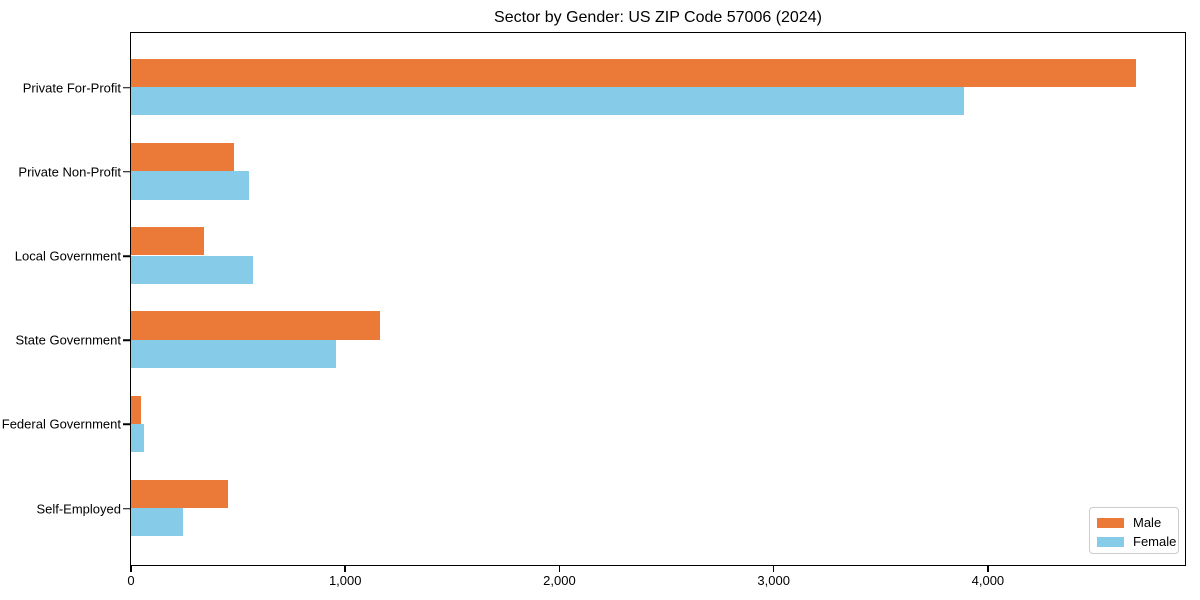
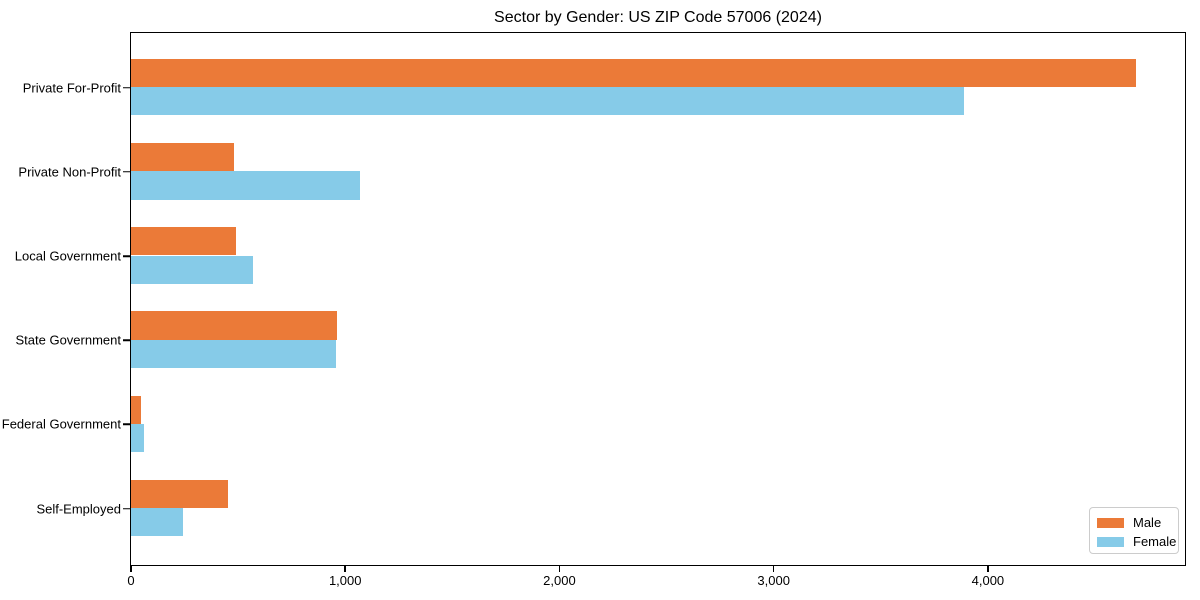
Female/Private Non-Profit: 550 -> 1070
Male/Local Government: 340 -> 490
Male/State Government: 1160 -> 960
